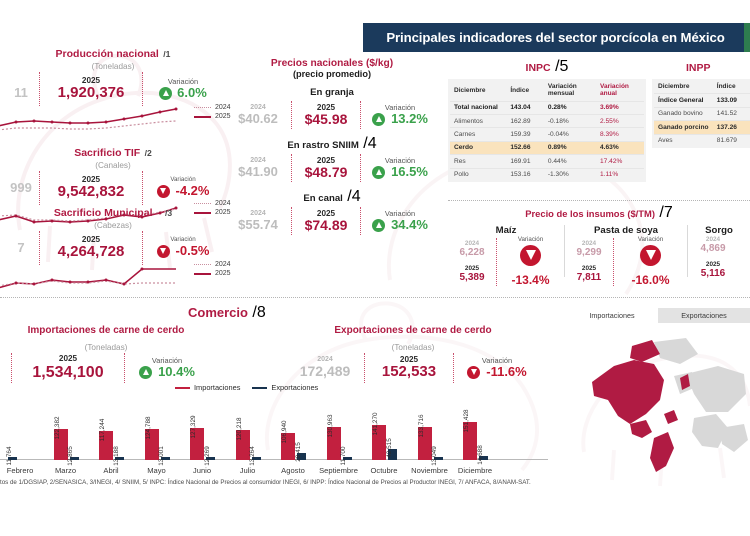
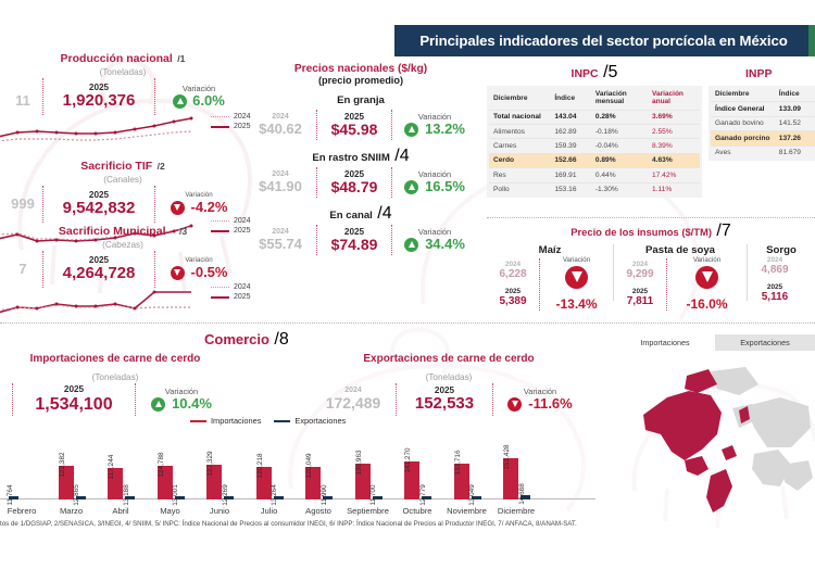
Importaciones/Agosto: 106,940 -> 120,049
Exportaciones/Agosto: 28,415 -> 11,990
Exportaciones/Octubre: 42,515 -> 12,779
